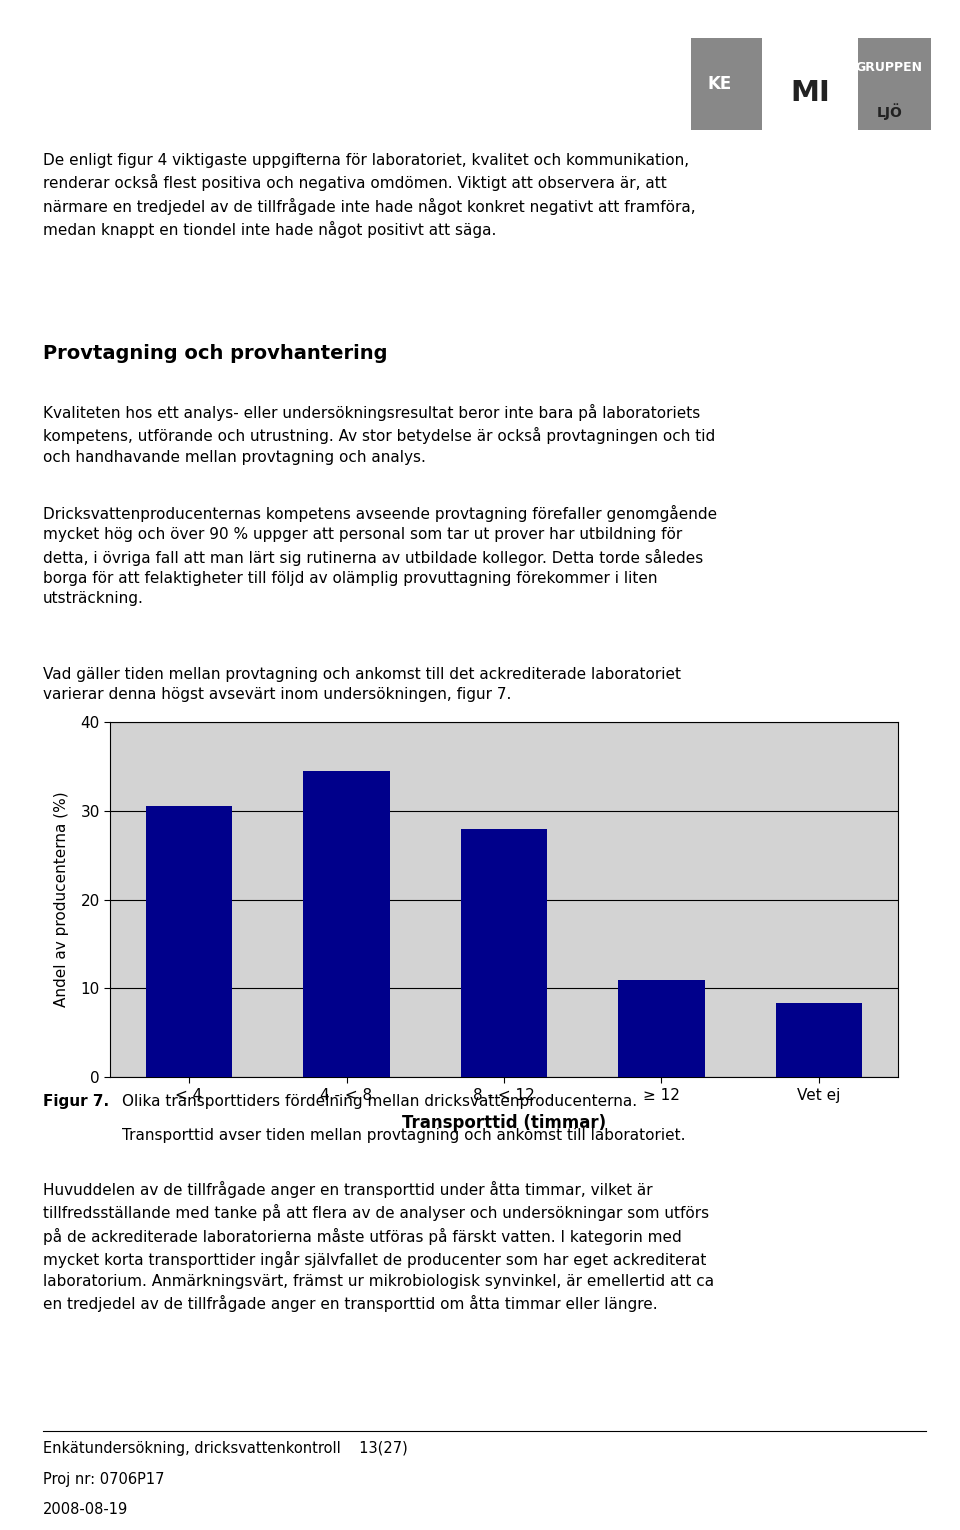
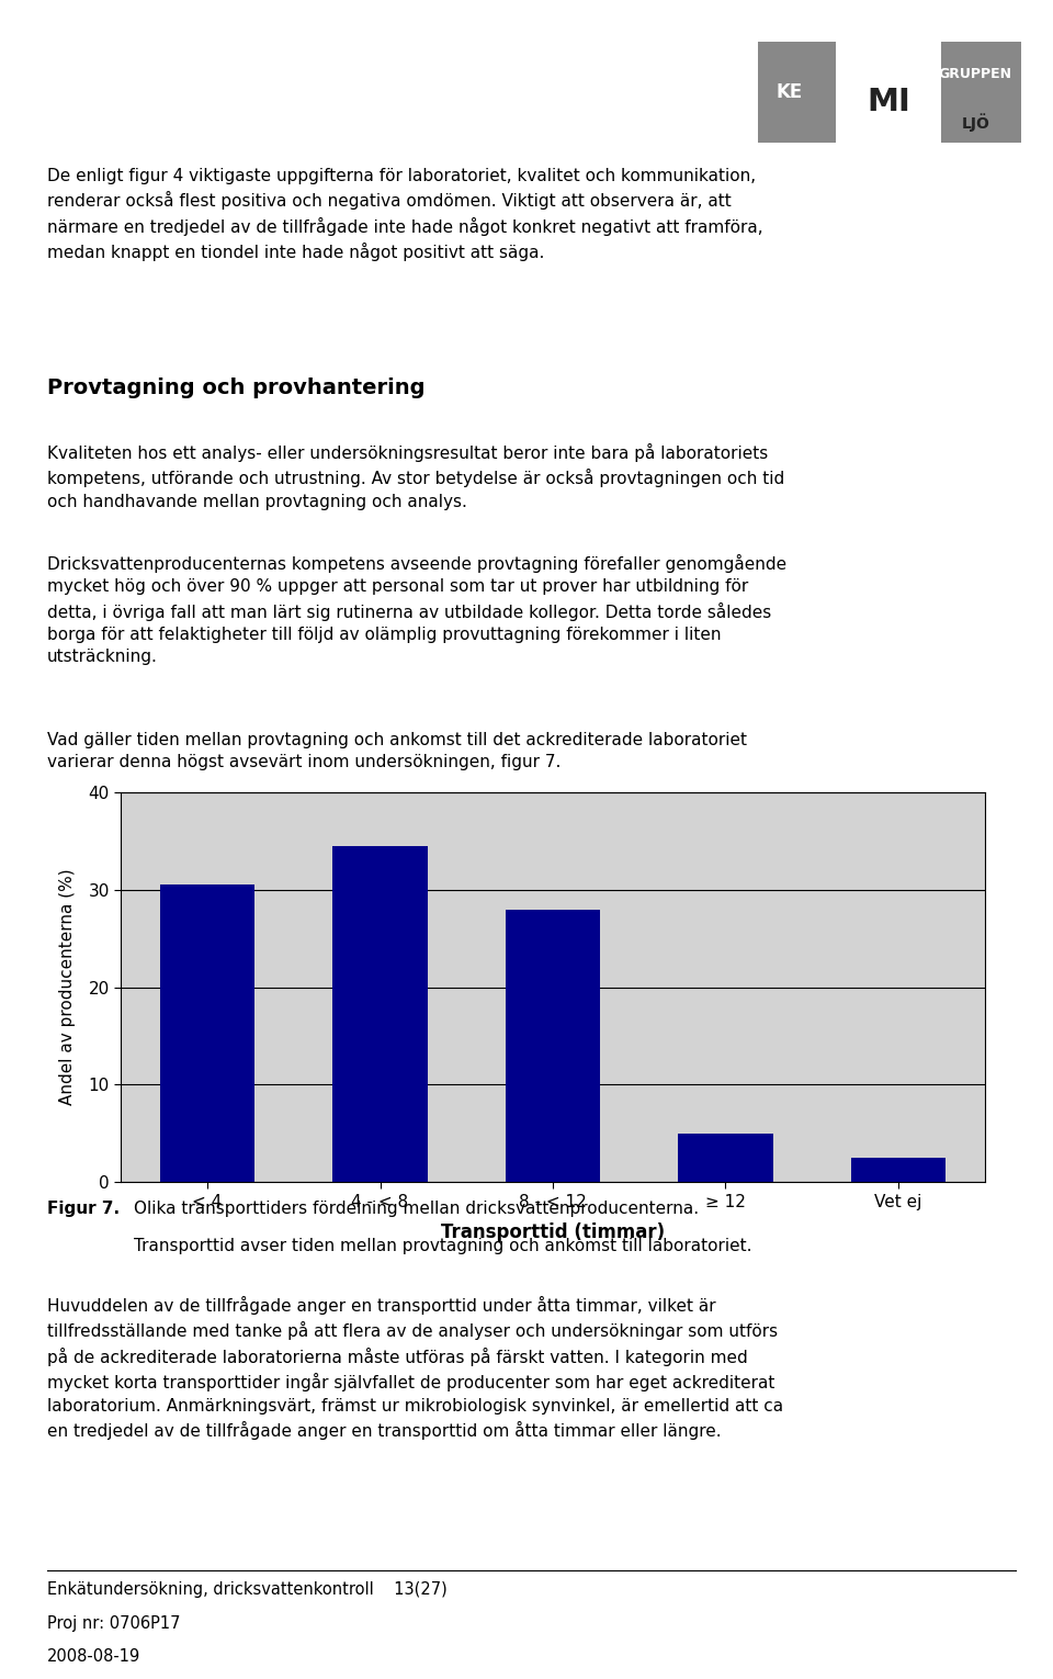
≥ 12: 11.0 -> 5.0
Vet ej: 8.4 -> 2.5
